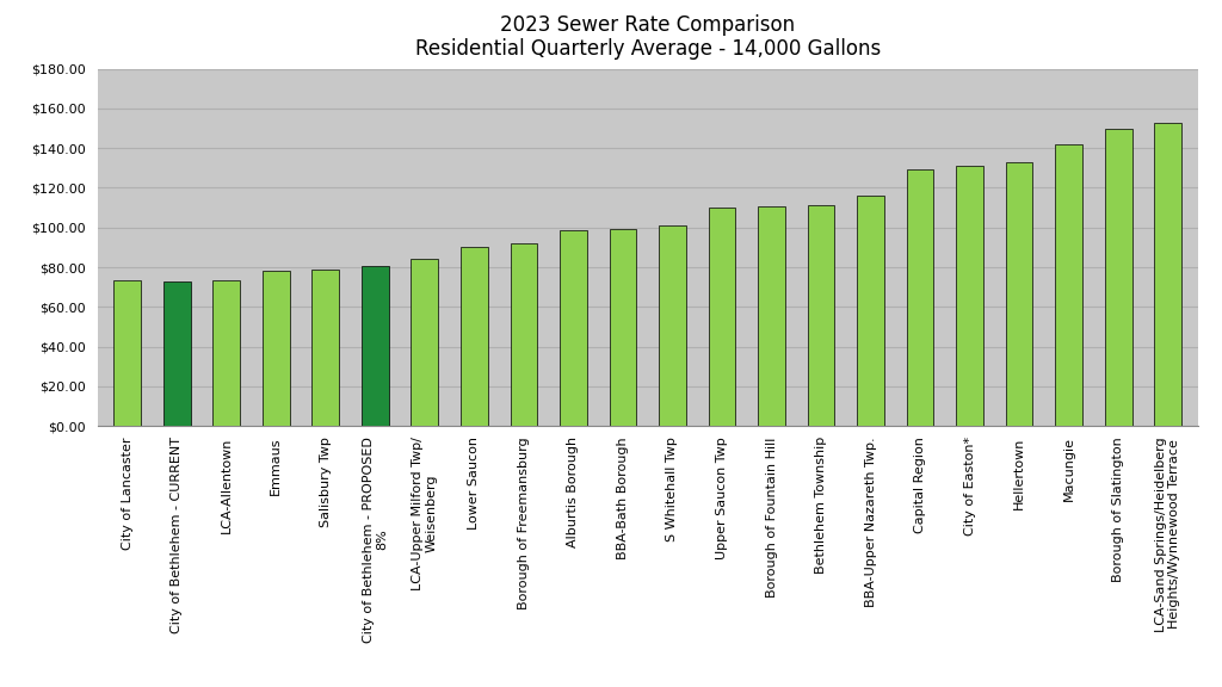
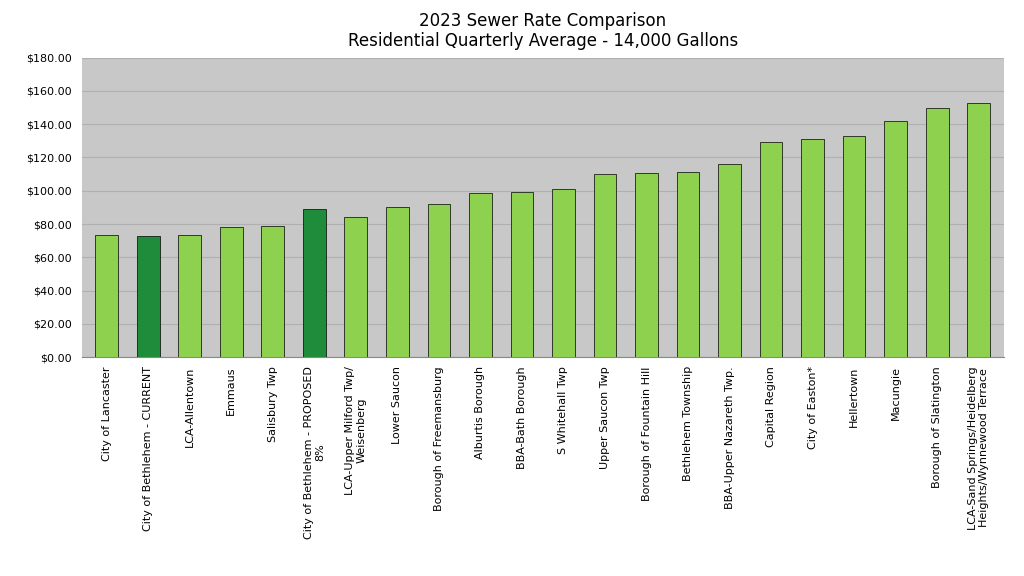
City of Bethlehem - PROPOSED 8%: $80 -> $89
